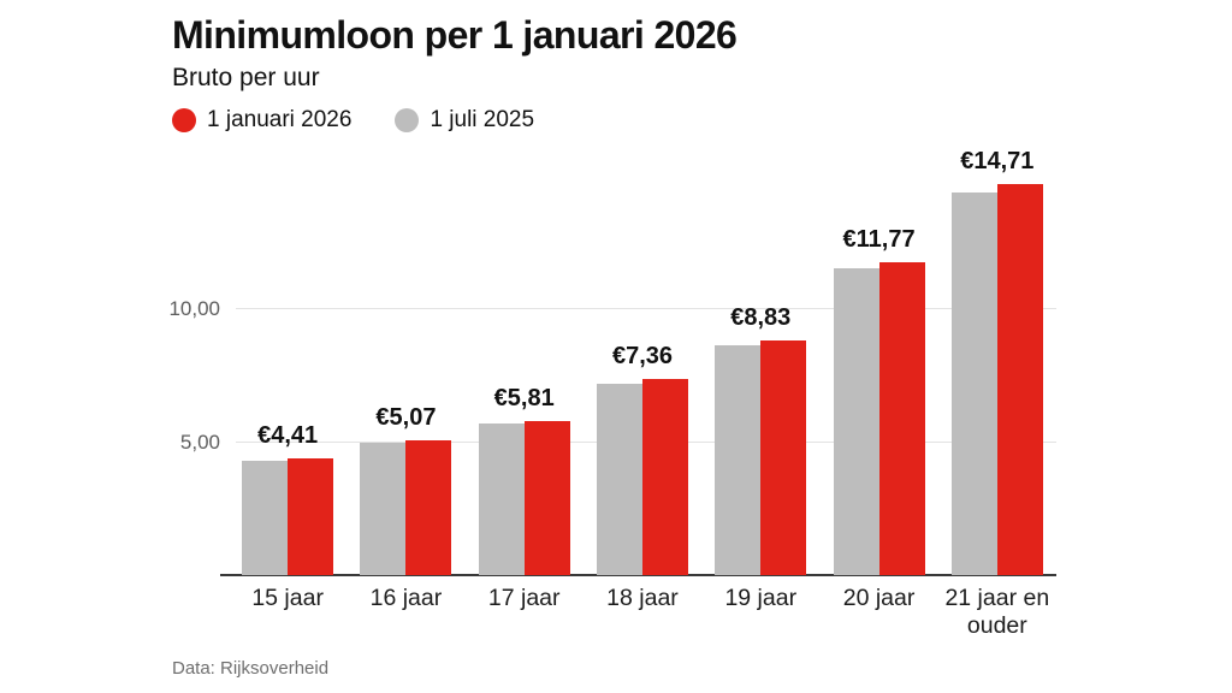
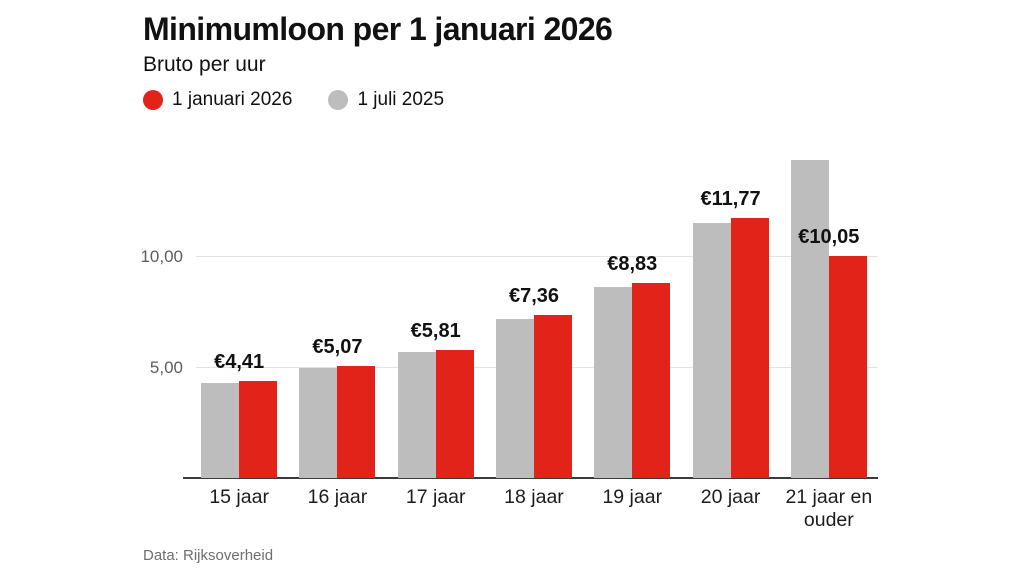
1 januari 2026/21 jaar en ouder: €14,71 -> €10,05
